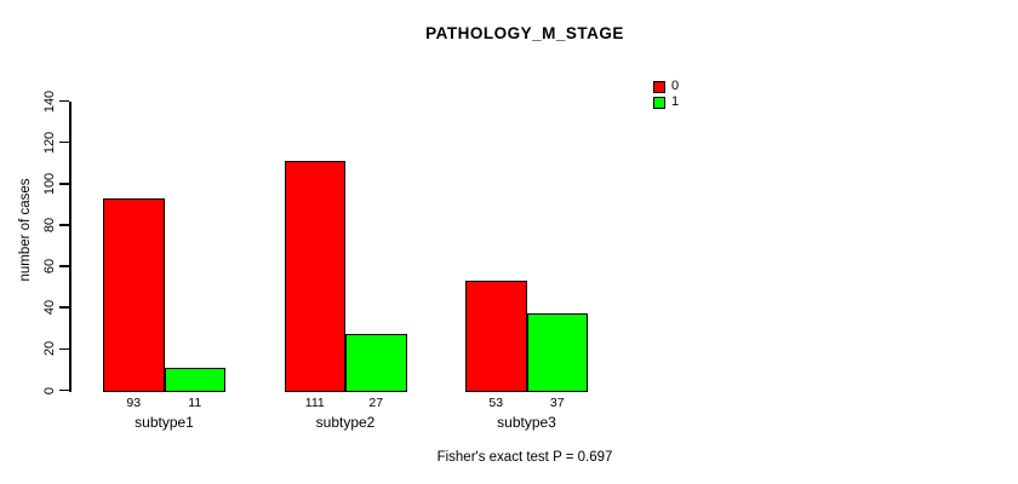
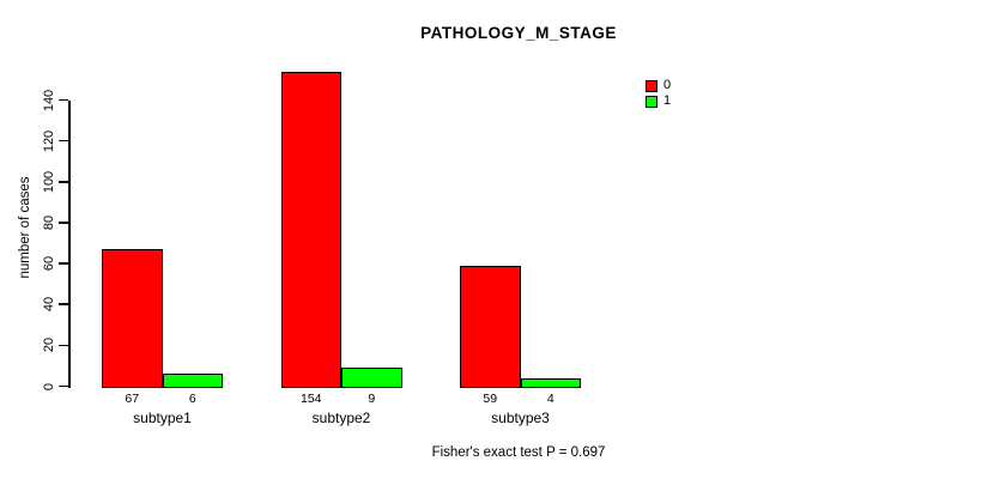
0/subtype1: 93 -> 67
1/subtype1: 11 -> 6
0/subtype2: 111 -> 154
1/subtype2: 27 -> 9
0/subtype3: 53 -> 59
1/subtype3: 37 -> 4
